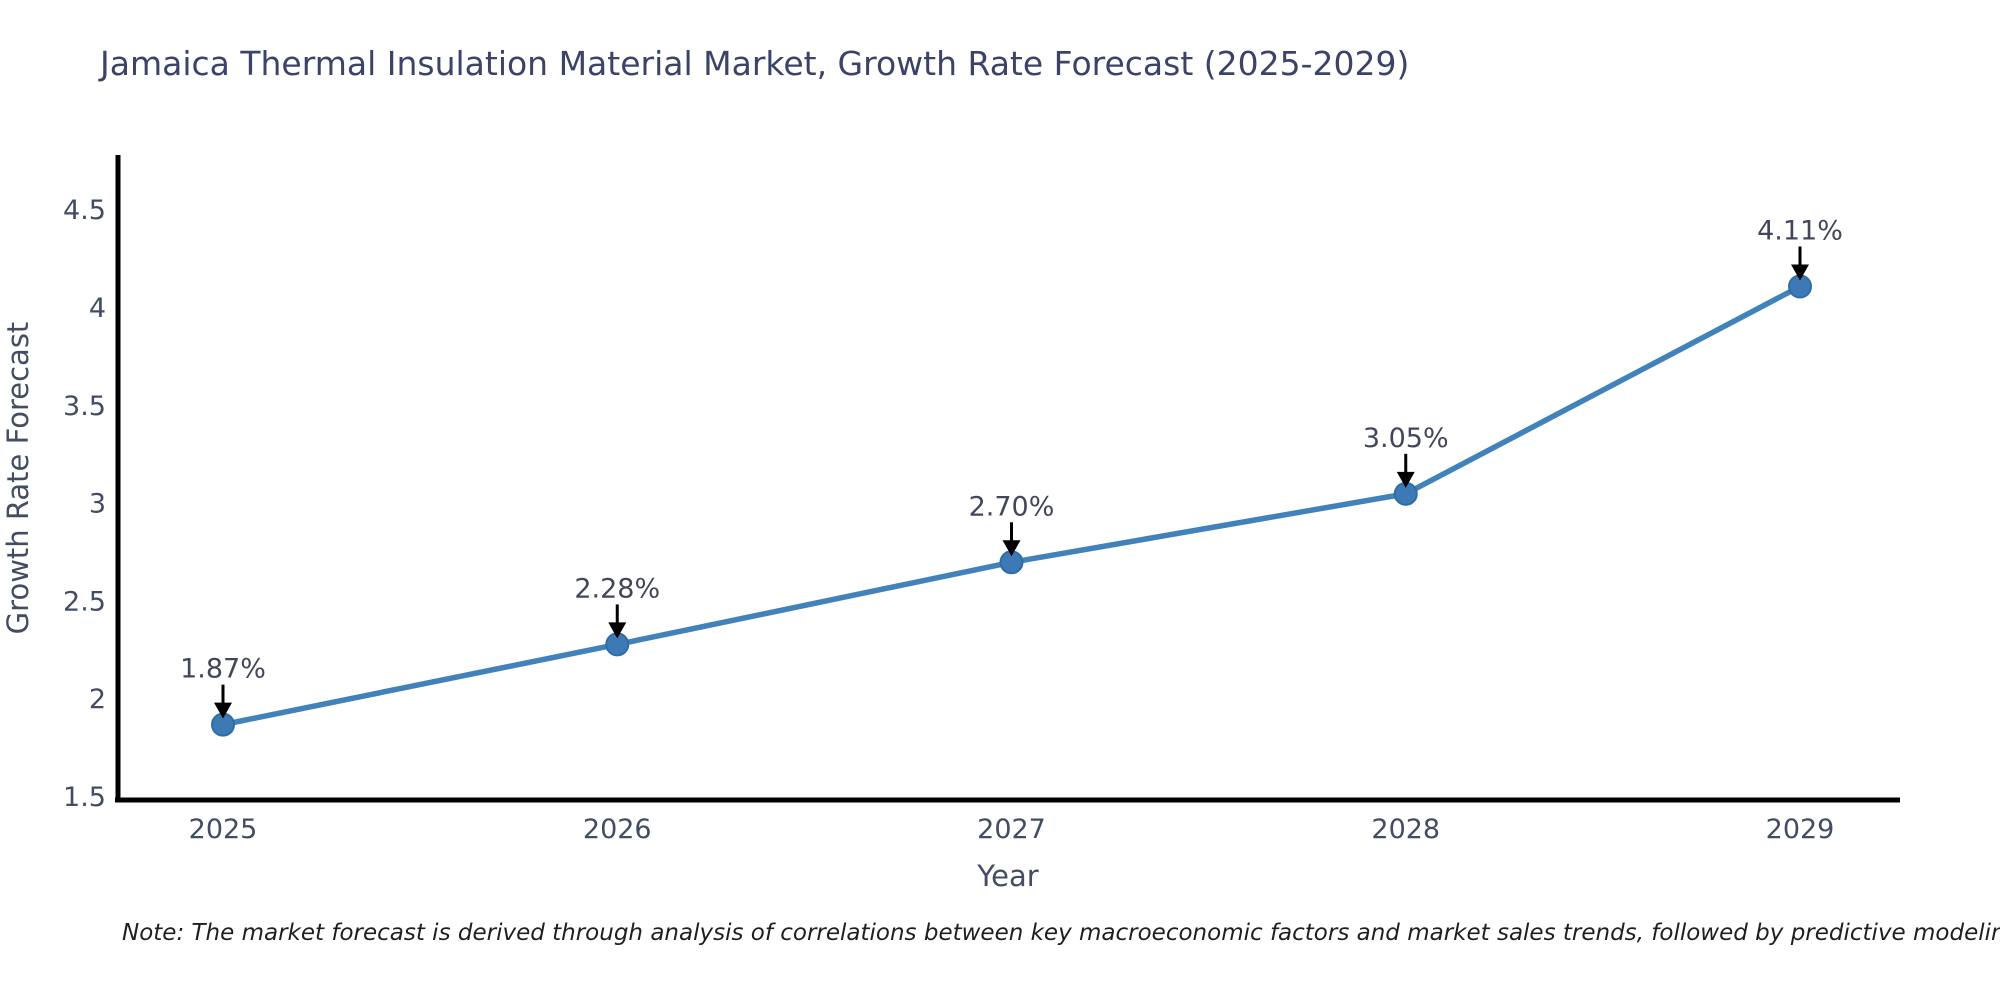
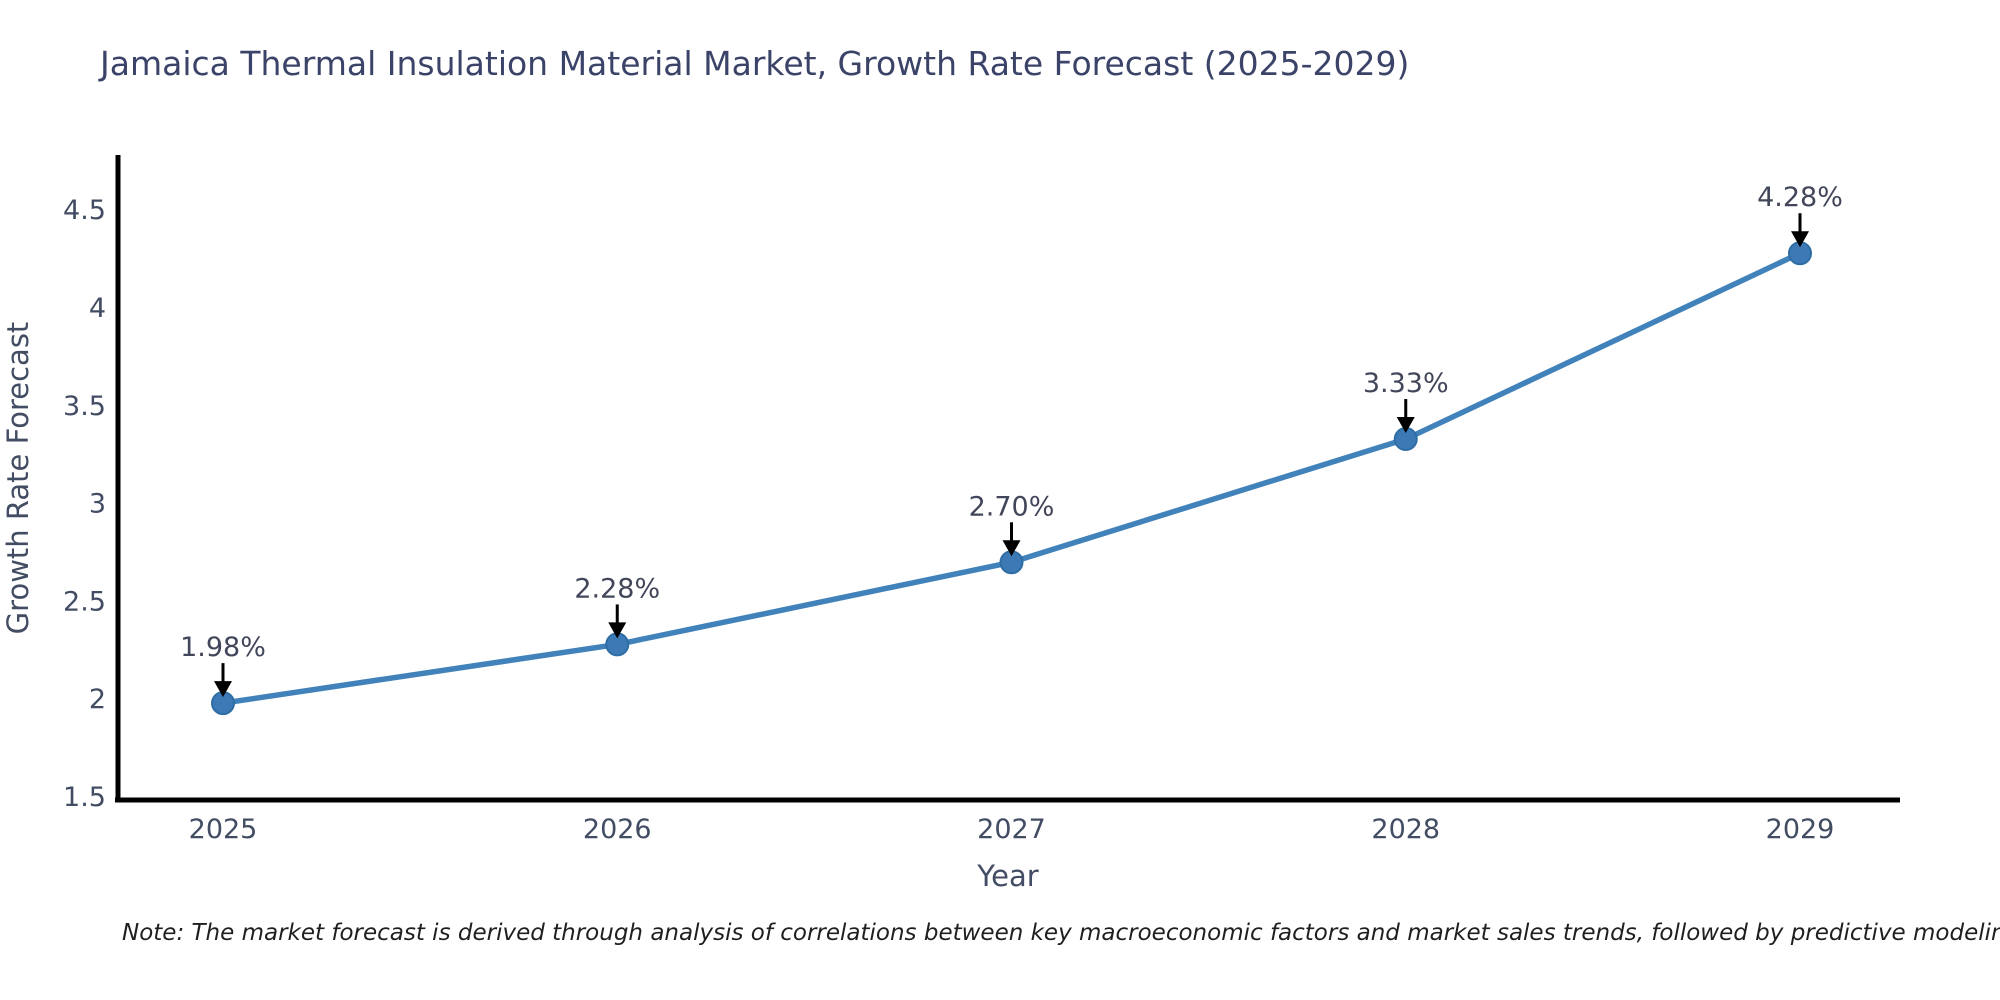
2025: 1.87% -> 1.98%
2028: 3.05% -> 3.33%
2029: 4.11% -> 4.28%
